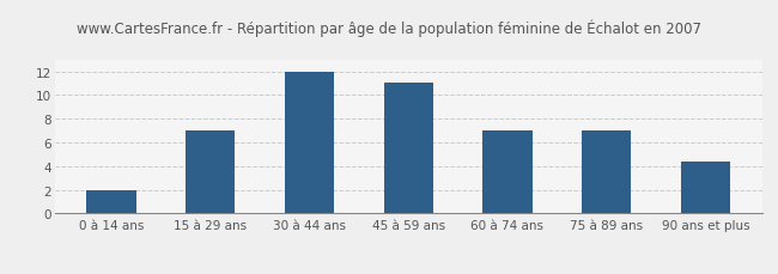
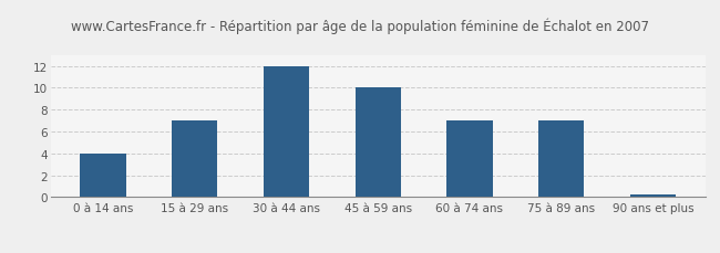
0 à 14 ans: 2.0 -> 4.0
45 à 59 ans: 11.0 -> 10.0
90 ans et plus: 4.4 -> 0.2
